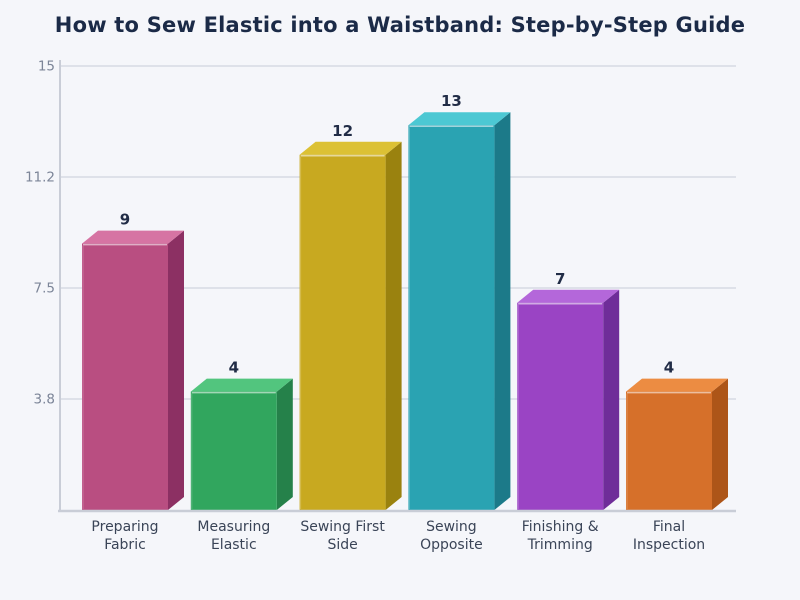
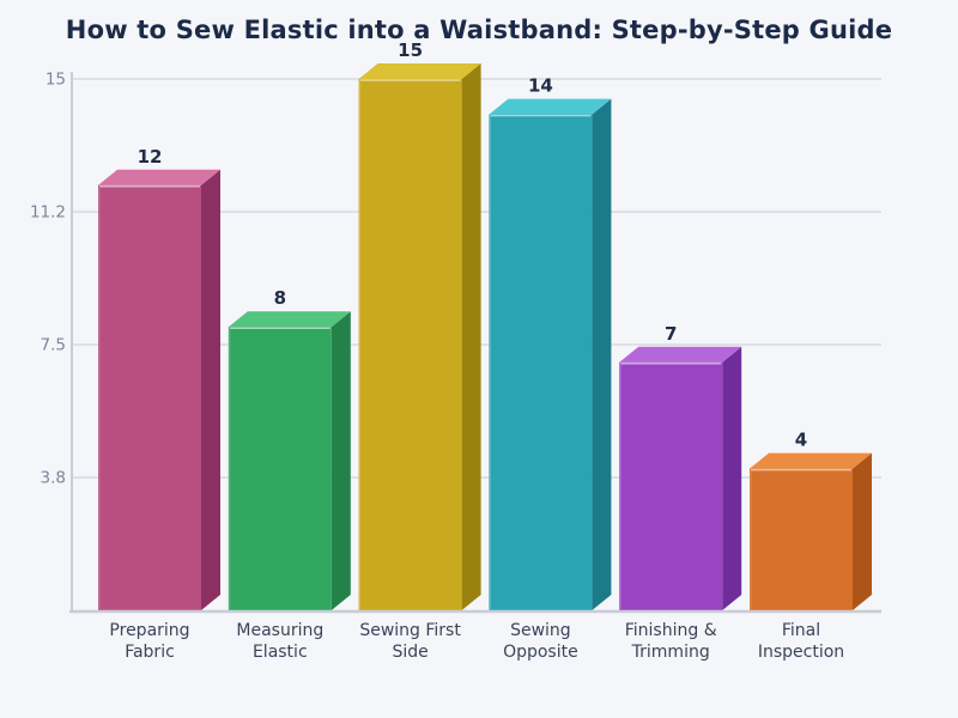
Preparing Fabric: 9 -> 12
Measuring Elastic: 4 -> 8
Sewing First Side: 12 -> 15
Sewing Opposite: 13 -> 14
